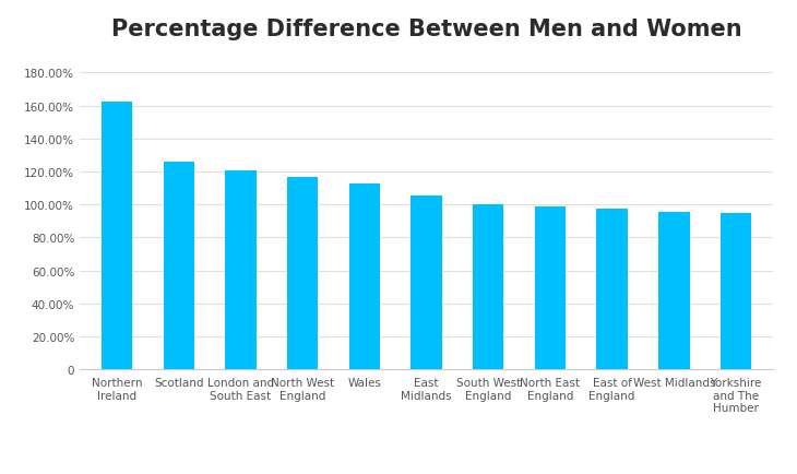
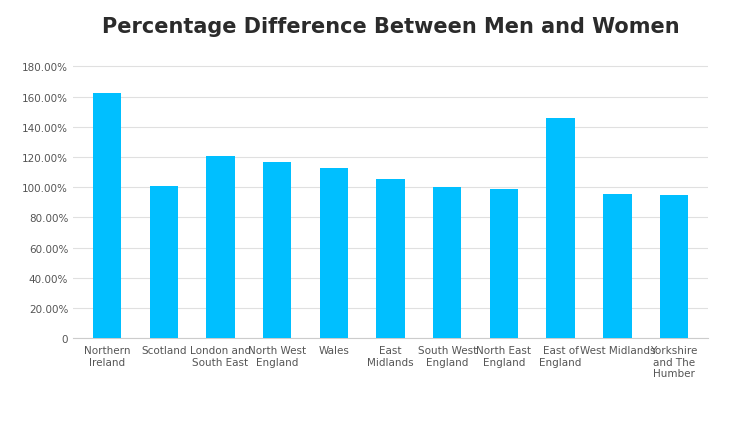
Scotland: 126% -> 101%
East of England: 97% -> 146%
